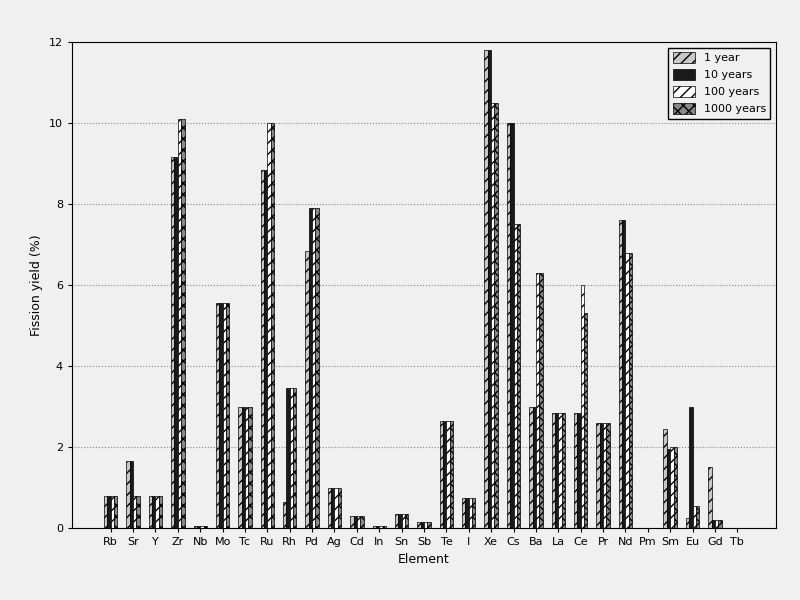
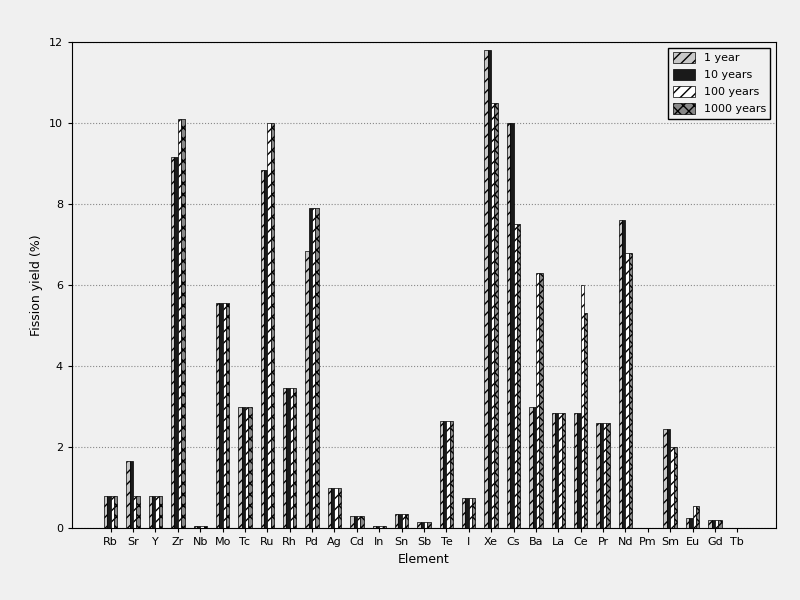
1 year/Rh: 0.65 -> 3.45
10 years/Sm: 1.95 -> 2.45
10 years/Eu: 3.00 -> 0.25
1 year/Gd: 1.50 -> 0.20
